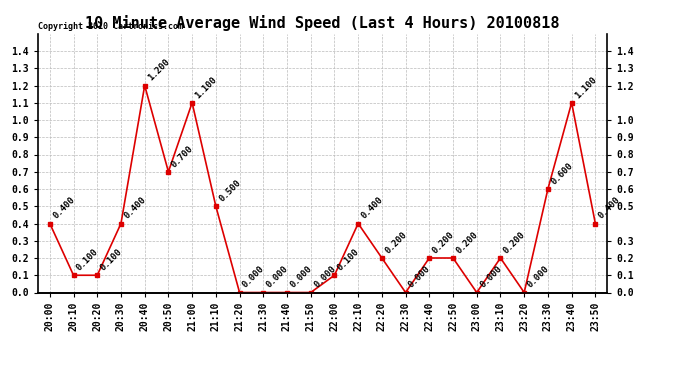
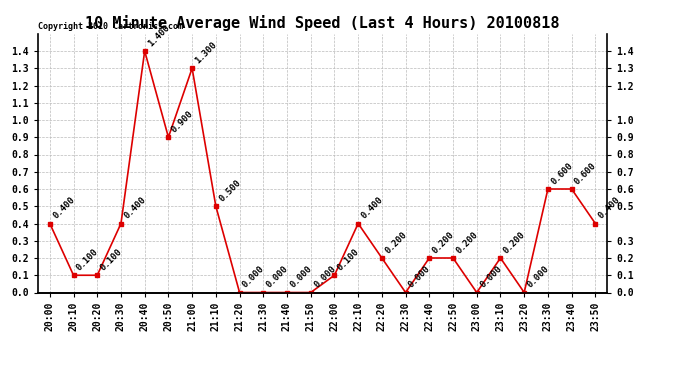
20:40: 1.2 -> 1.4
20:50: 0.700 -> 0.900
21:00: 1.100 -> 1.300
23:40: 1.100 -> 0.600
